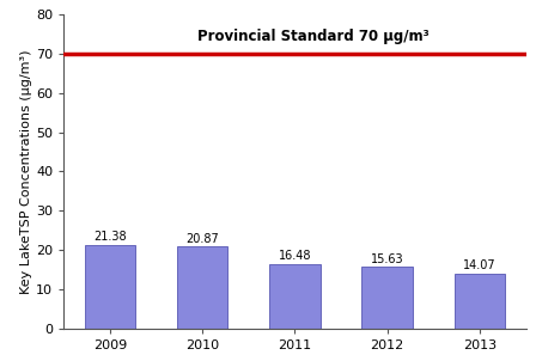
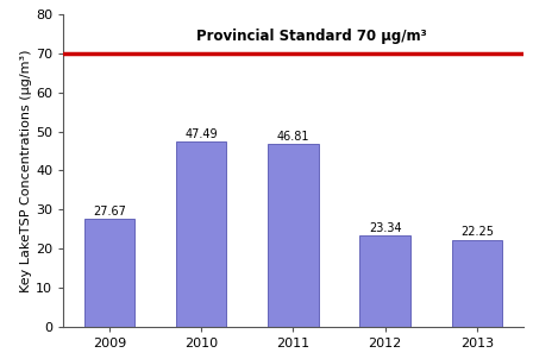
2009: 21.38 -> 27.67
2010: 20.87 -> 47.49
2011: 16.48 -> 46.81
2012: 15.63 -> 23.34
2013: 14.07 -> 22.25
